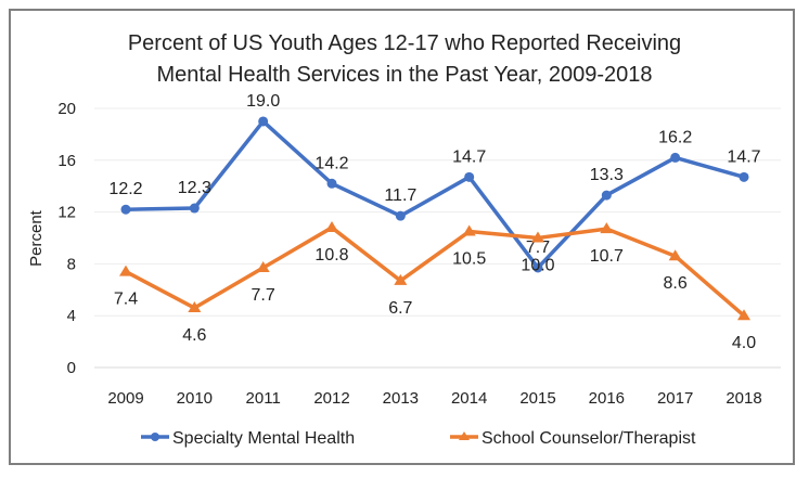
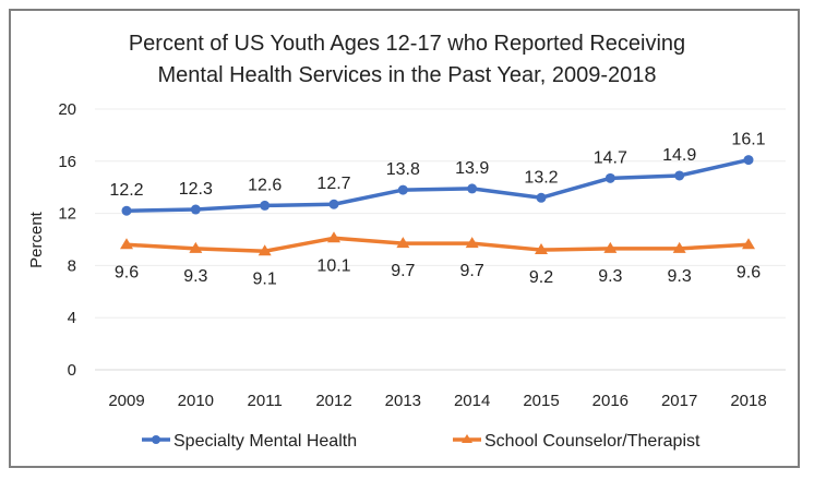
School Counselor/Therapist/2009: 7.4 -> 9.6
School Counselor/Therapist/2010: 4.6 -> 9.3
Specialty Mental Health/2011: 19.0 -> 12.6
School Counselor/Therapist/2011: 7.7 -> 9.1
Specialty Mental Health/2012: 14.2 -> 12.7
School Counselor/Therapist/2012: 10.8 -> 10.1
Specialty Mental Health/2013: 11.7 -> 13.8
School Counselor/Therapist/2013: 6.7 -> 9.7
Specialty Mental Health/2014: 14.7 -> 13.9
School Counselor/Therapist/2014: 10.5 -> 9.7
Specialty Mental Health/2015: 7.7 -> 13.2
School Counselor/Therapist/2015: 10.0 -> 9.2
Specialty Mental Health/2016: 13.3 -> 14.7
School Counselor/Therapist/2016: 10.7 -> 9.3
Specialty Mental Health/2017: 16.2 -> 14.9
School Counselor/Therapist/2017: 8.6 -> 9.3
Specialty Mental Health/2018: 14.7 -> 16.1
School Counselor/Therapist/2018: 4.0 -> 9.6
